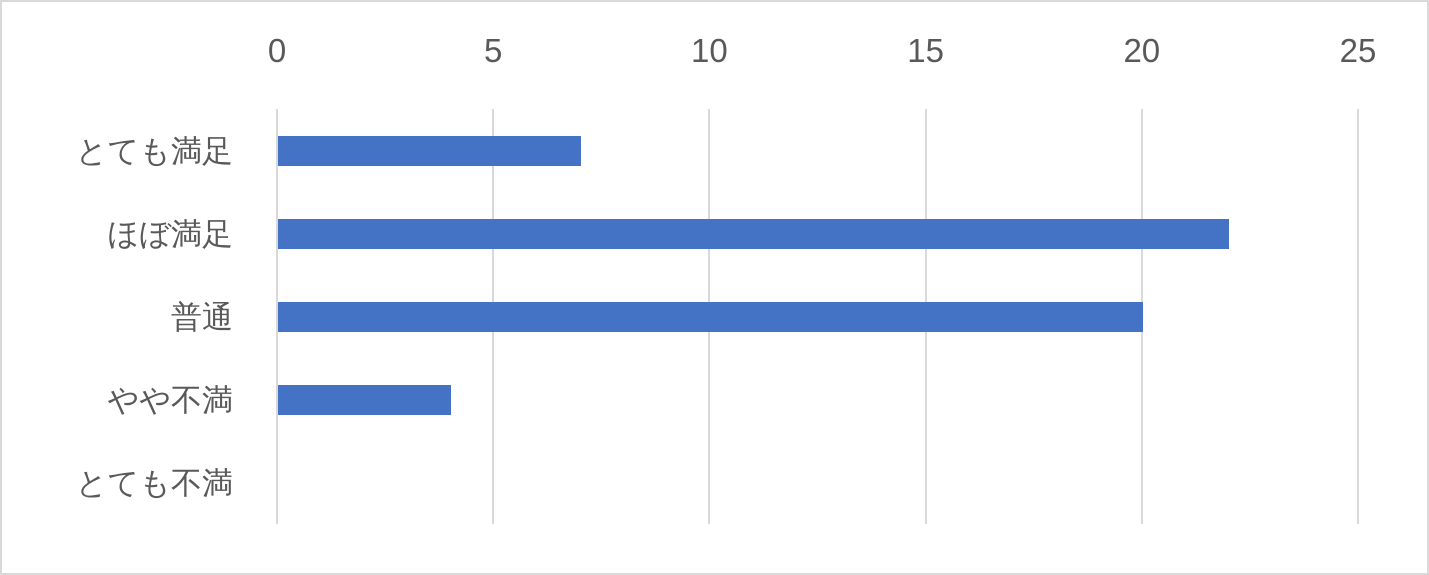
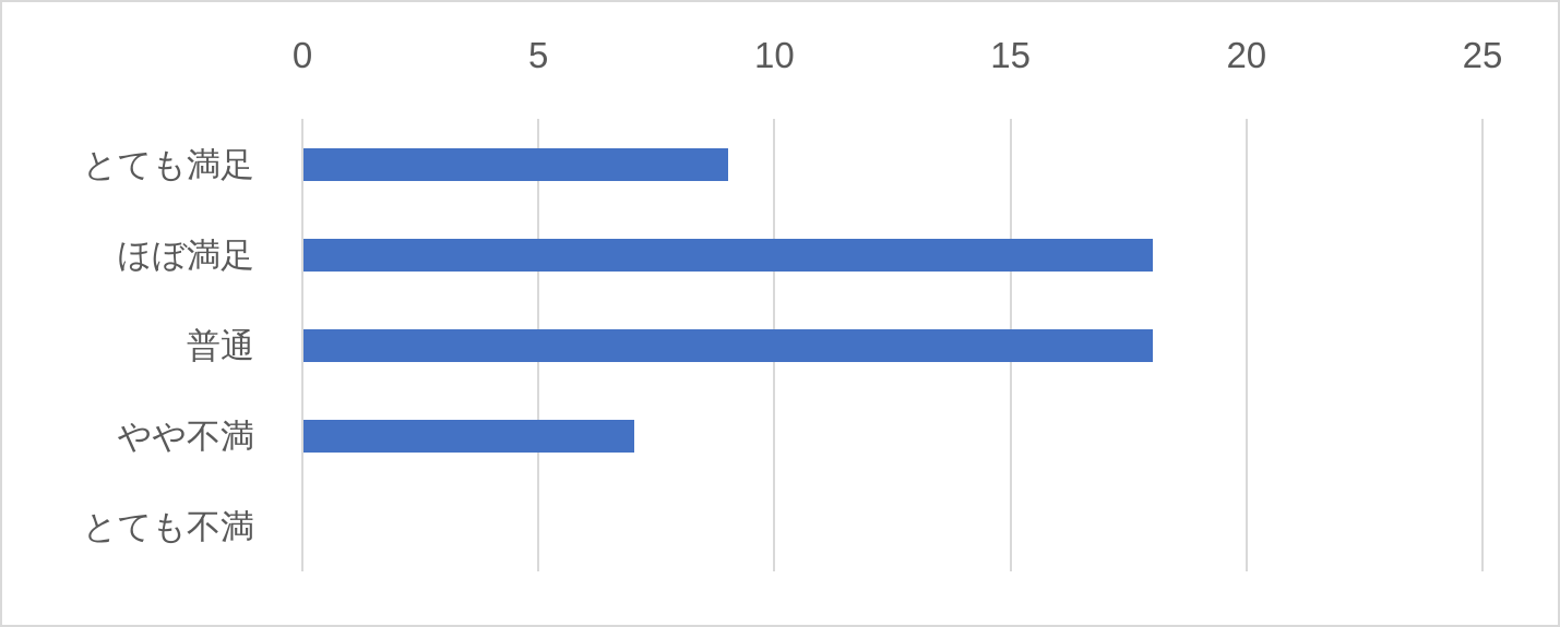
とても満足: 7 -> 9
ほぼ満足: 22 -> 18
普通: 20 -> 18
やや不満: 4 -> 7
